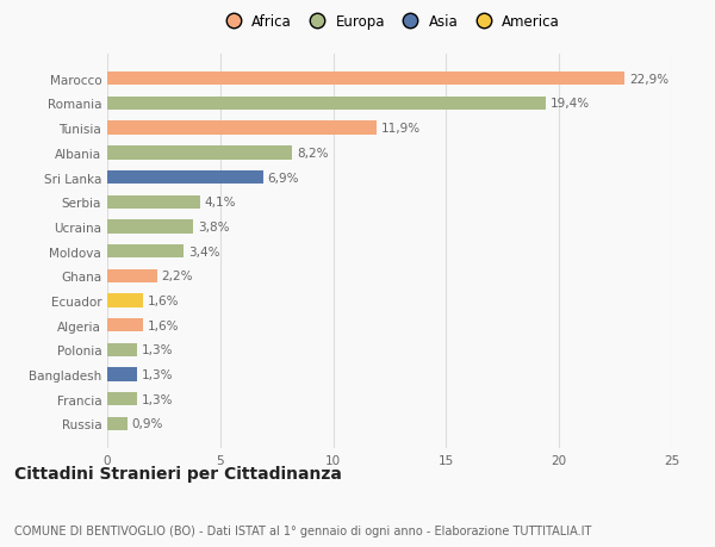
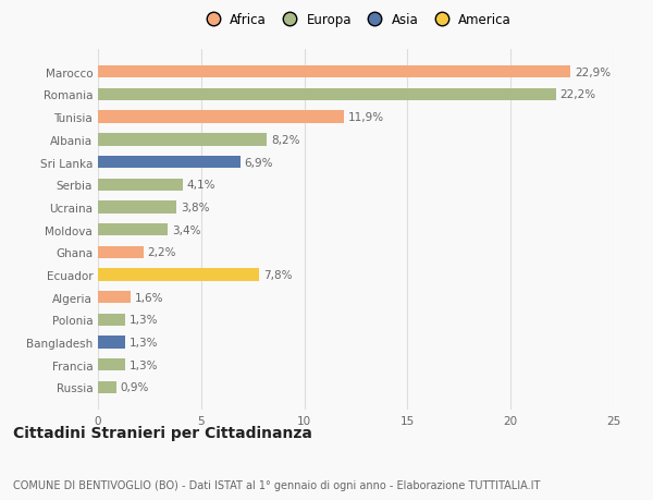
Romania: 19,4% -> 22,2%
Ecuador: 1,6% -> 7,8%
